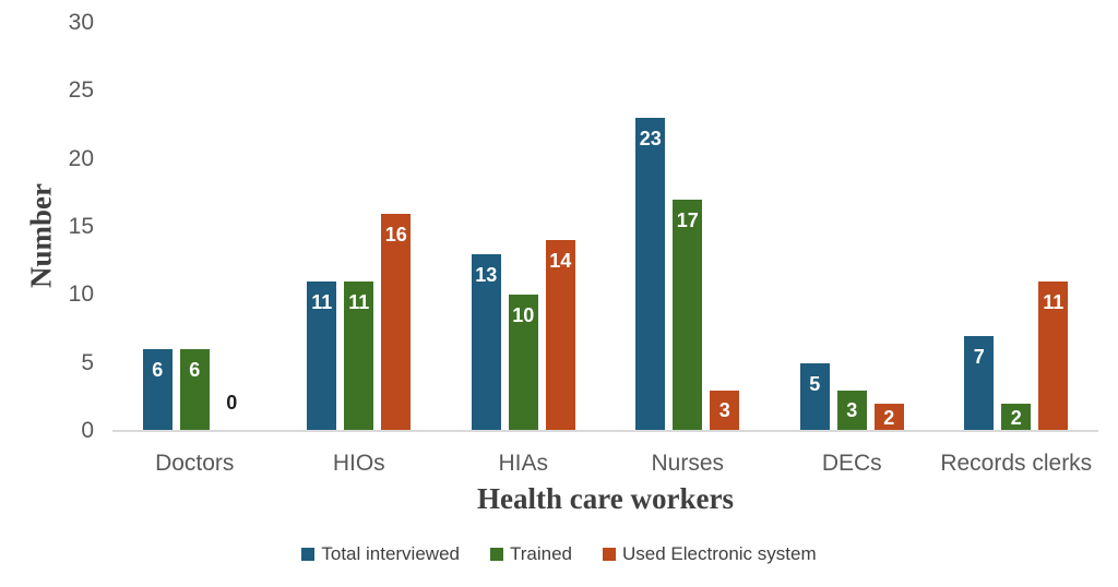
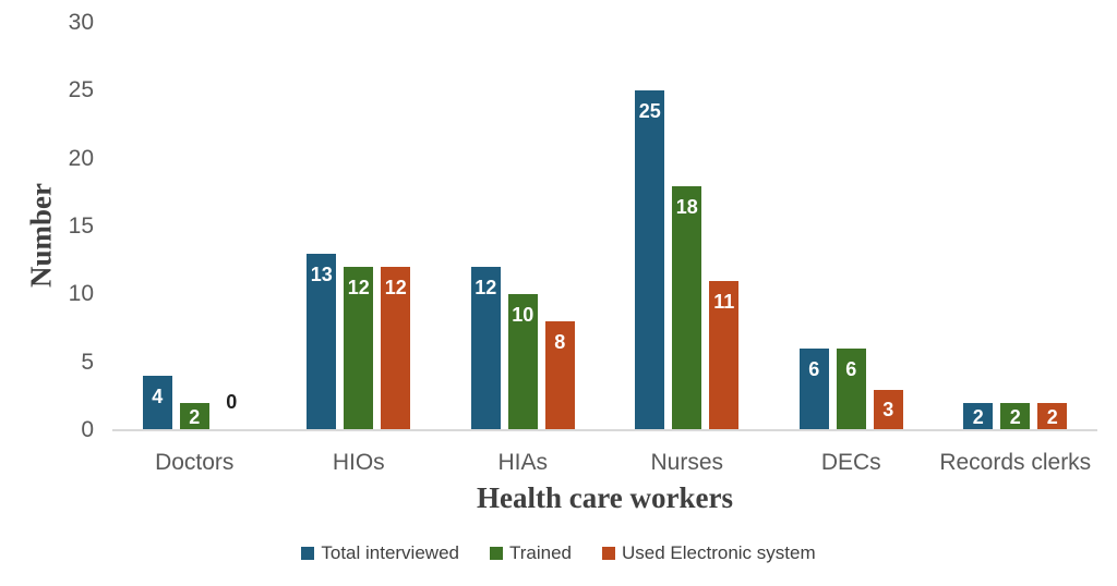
Total interviewed/Doctors: 6 -> 4
Trained/Doctors: 6 -> 2
Total interviewed/HIOs: 11 -> 13
Trained/HIOs: 11 -> 12
Used Electronic system/HIOs: 16 -> 12
Total interviewed/HIAs: 13 -> 12
Used Electronic system/HIAs: 14 -> 8
Total interviewed/Nurses: 23 -> 25
Trained/Nurses: 17 -> 18
Used Electronic system/Nurses: 3 -> 11
Total interviewed/DECs: 5 -> 6
Trained/DECs: 3 -> 6
Used Electronic system/DECs: 2 -> 3
Total interviewed/Records clerks: 7 -> 2
Used Electronic system/Records clerks: 11 -> 2
